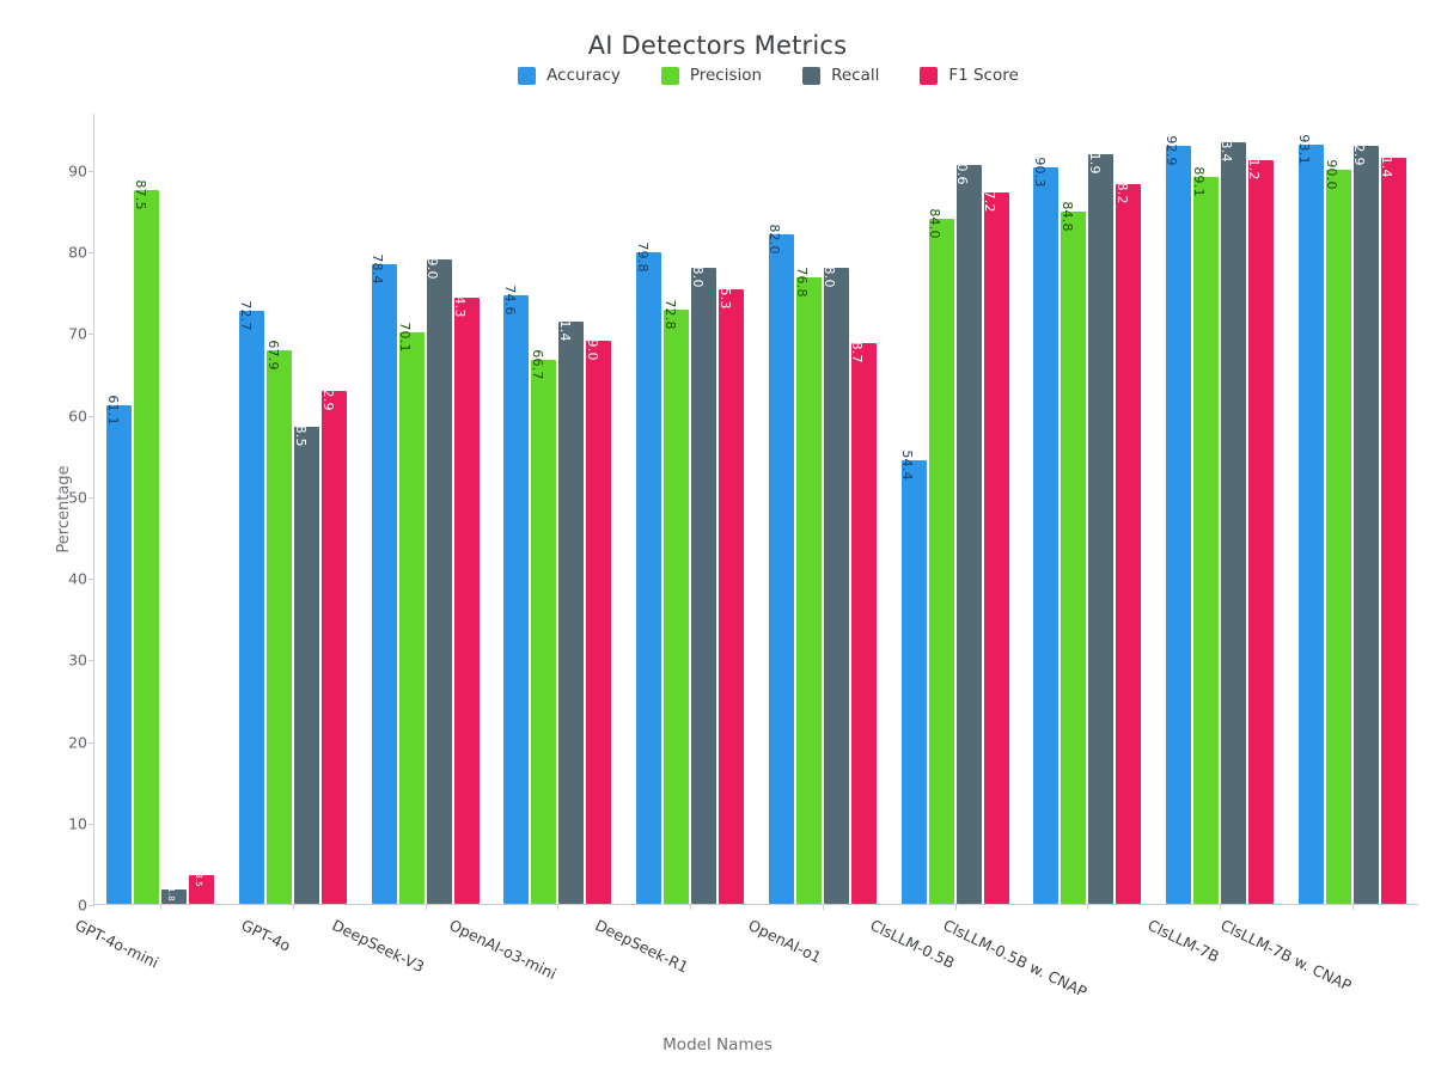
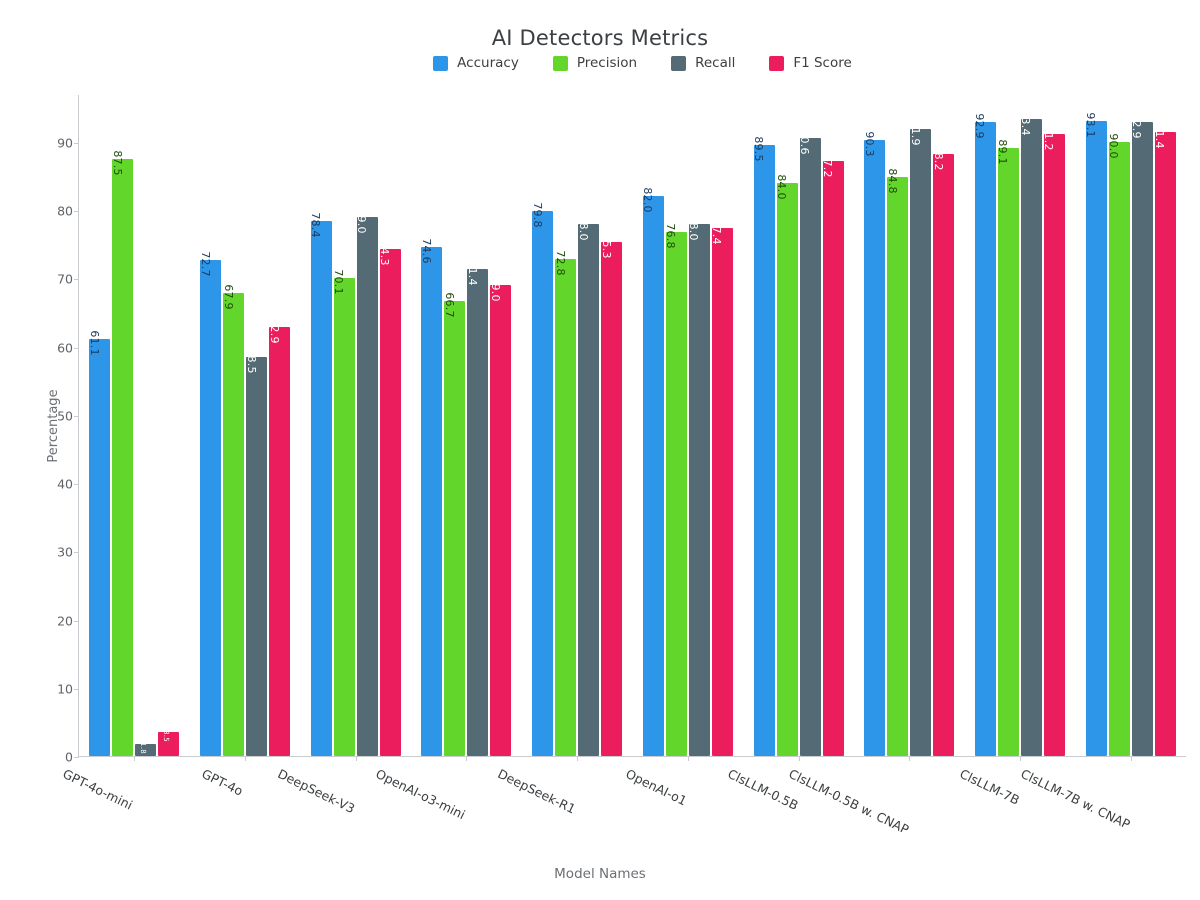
F1 Score/OpenAI-o1: 68.7 -> 77.4
Accuracy/ClsLLM-0.5B: 54.4 -> 89.5
